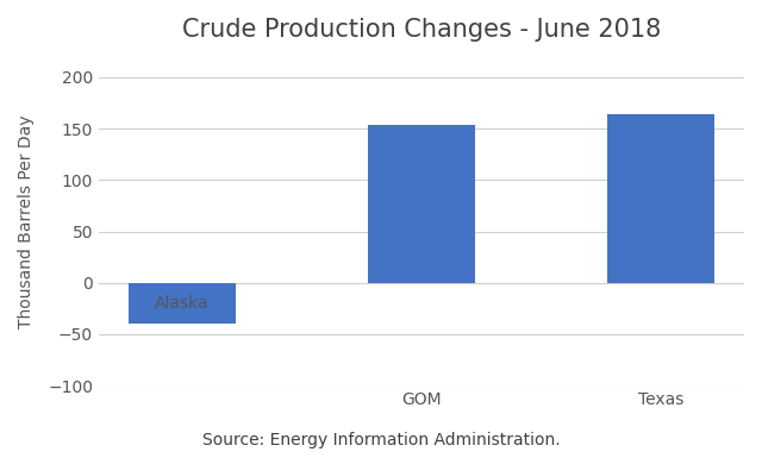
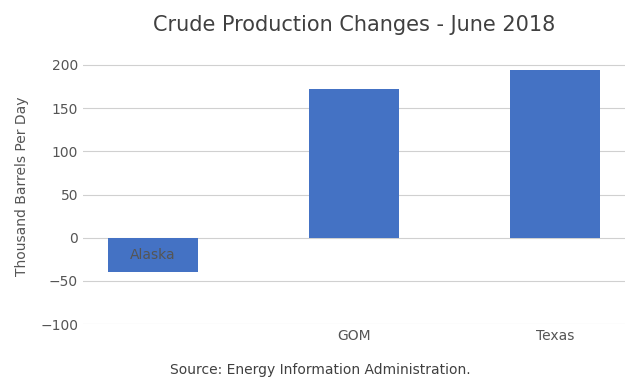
GOM: 154 -> 172
Texas: 164 -> 194
